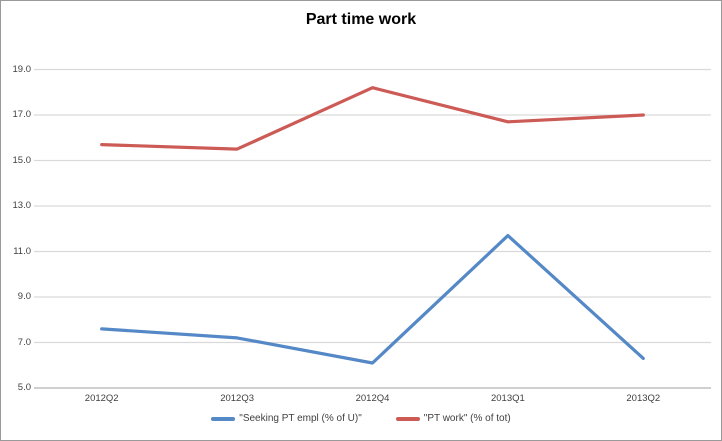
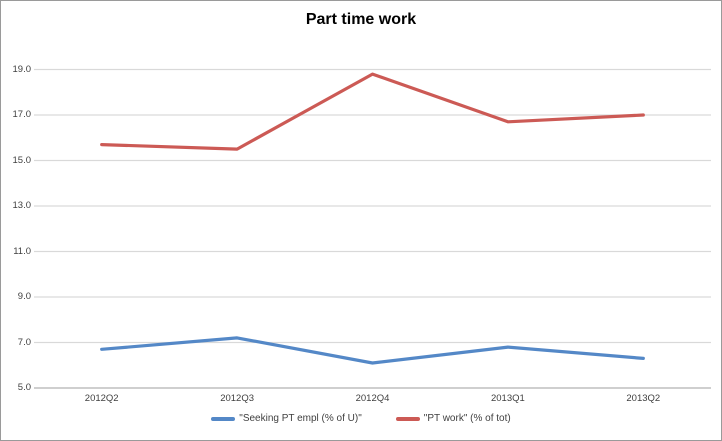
"Seeking PT empl (% of U)"/2012Q2: 7.6 -> 6.7
"PT work" (% of tot)/2012Q4: 18.2 -> 18.8
"Seeking PT empl (% of U)"/2013Q1: 11.7 -> 6.8
